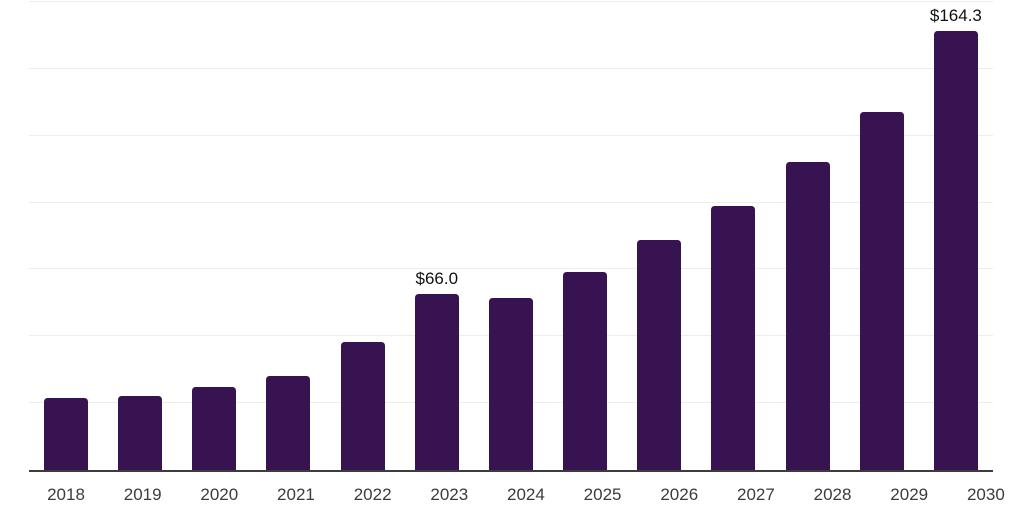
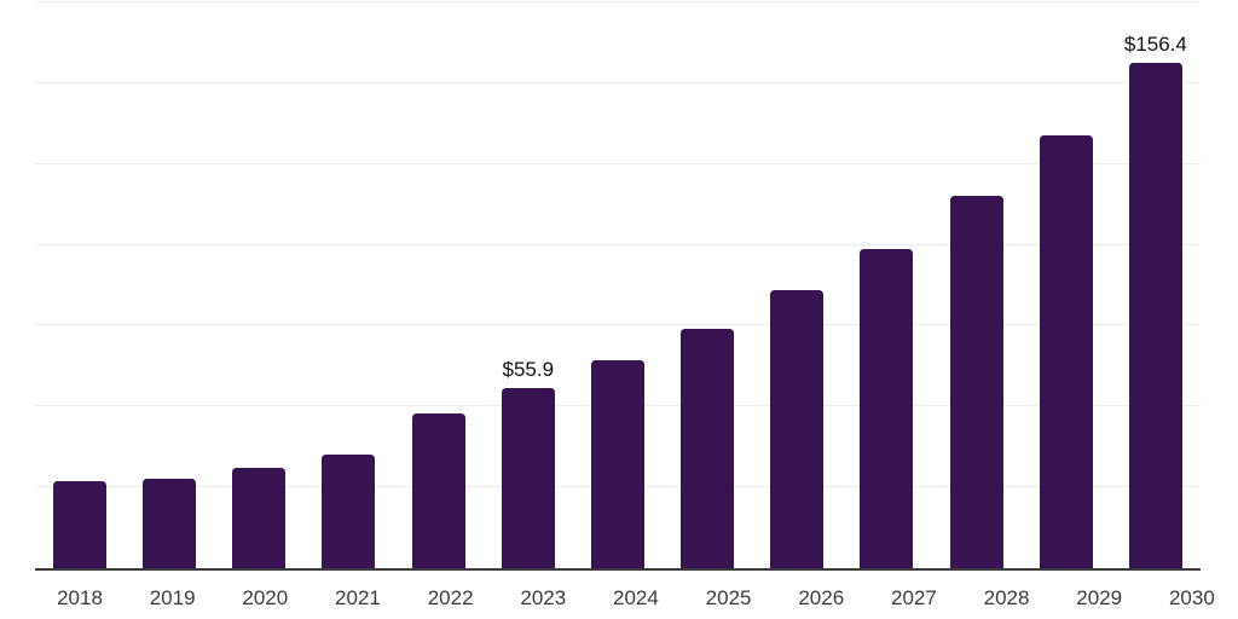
2023: $66.0 -> $55.9
2030: $164.3 -> $156.4
